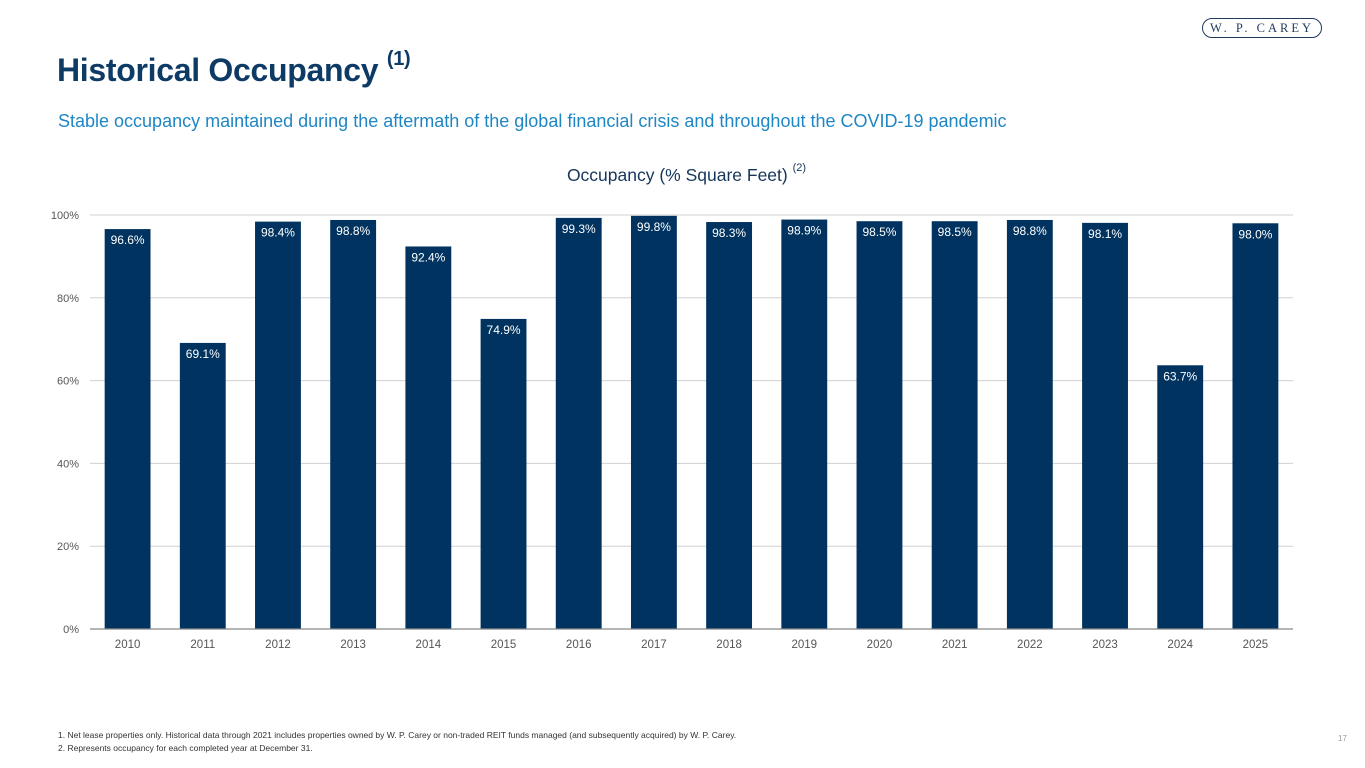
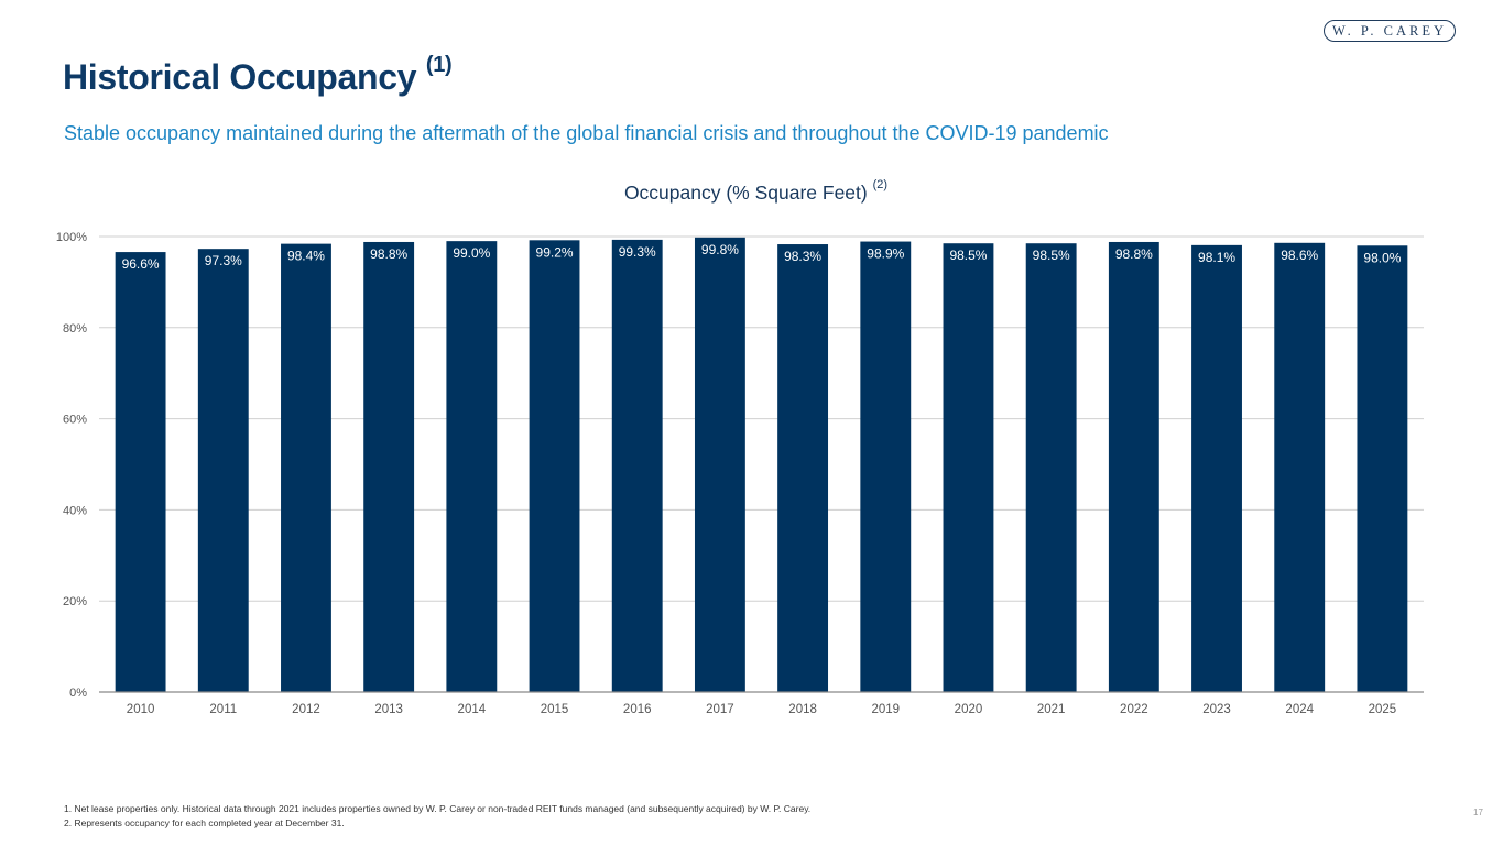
2011: 69.1% -> 97.3%
2014: 92.4% -> 99.0%
2015: 74.9% -> 99.2%
2024: 63.7% -> 98.6%
